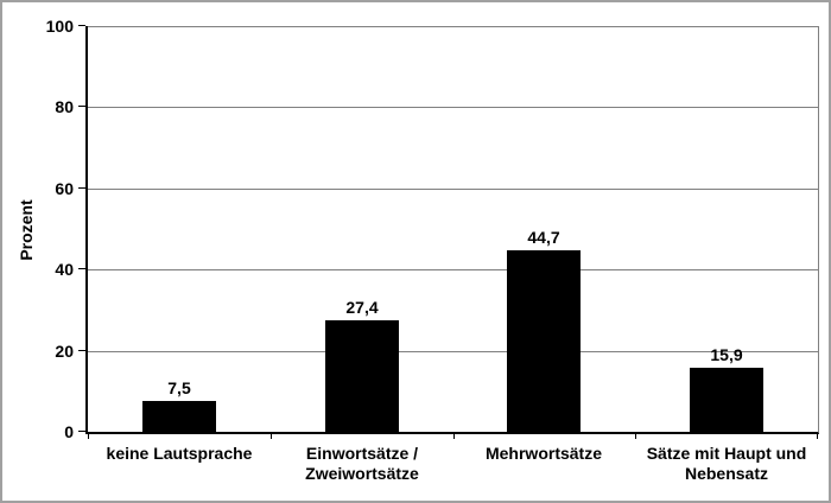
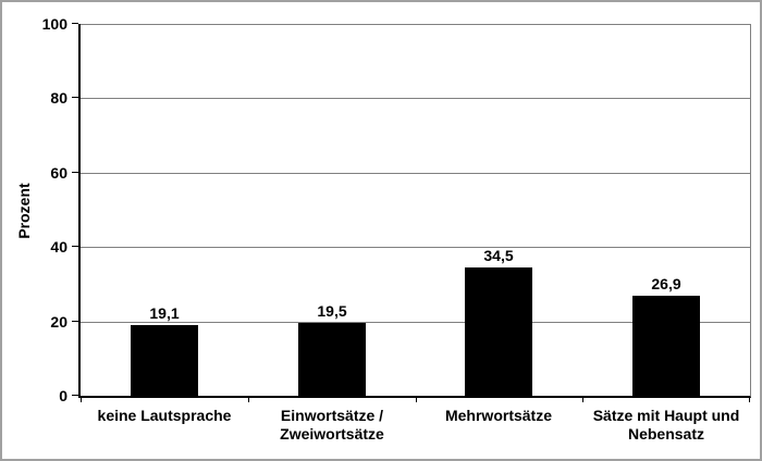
keine Lautsprache: 7,5 -> 19,1
Einwortsätze / Zweiwortsätze: 27,4 -> 19,5
Mehrwortsätze: 44,7 -> 34,5
Sätze mit Haupt und Nebensatz: 15,9 -> 26,9
